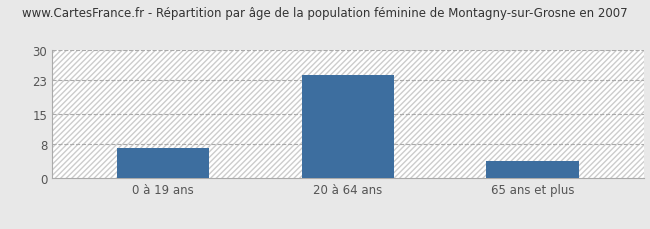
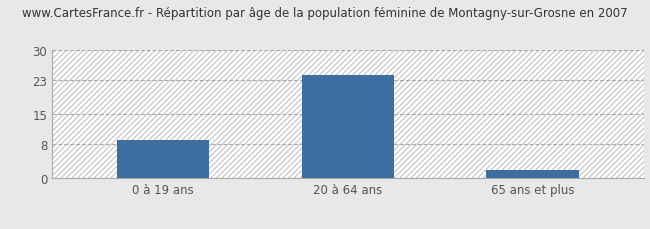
0 à 19 ans: 7 -> 9
65 ans et plus: 4 -> 2
